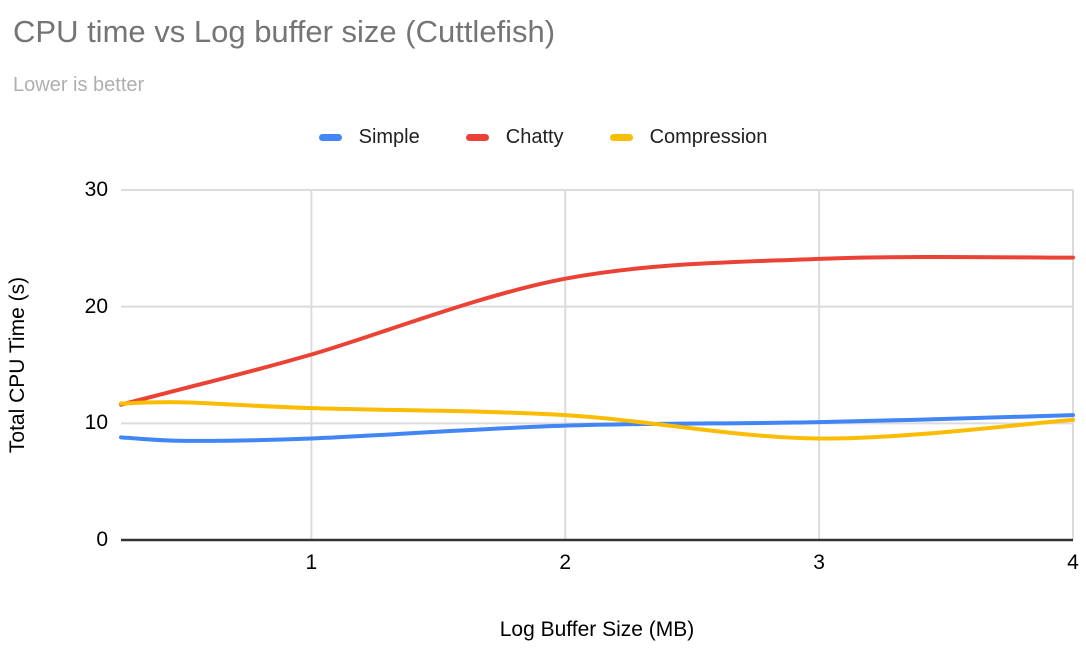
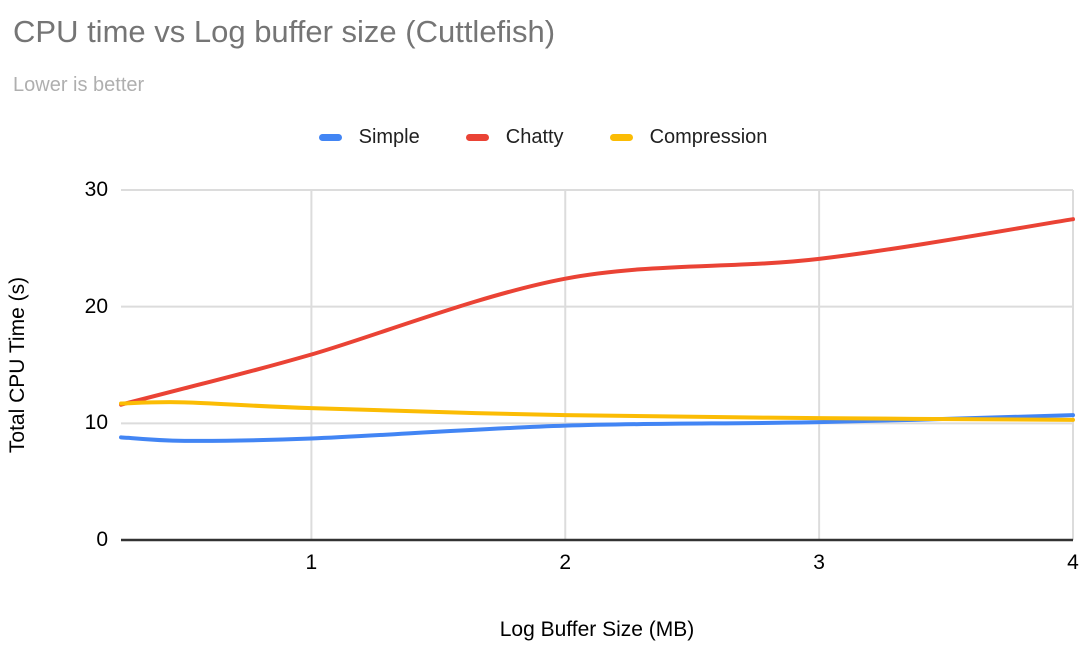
Compression/3: 8.7 -> 10.4
Chatty/4: 24.2 -> 27.5
